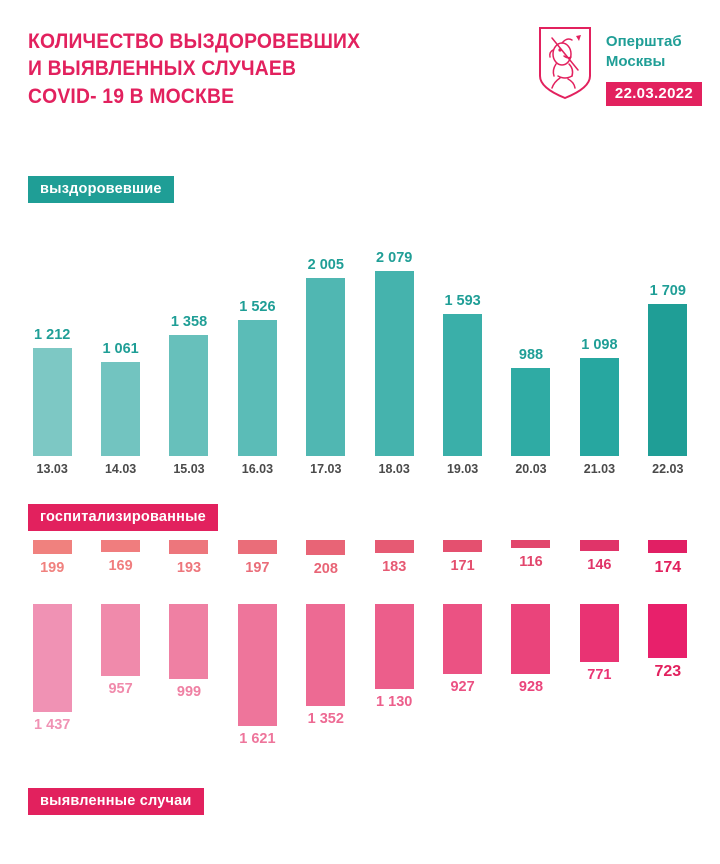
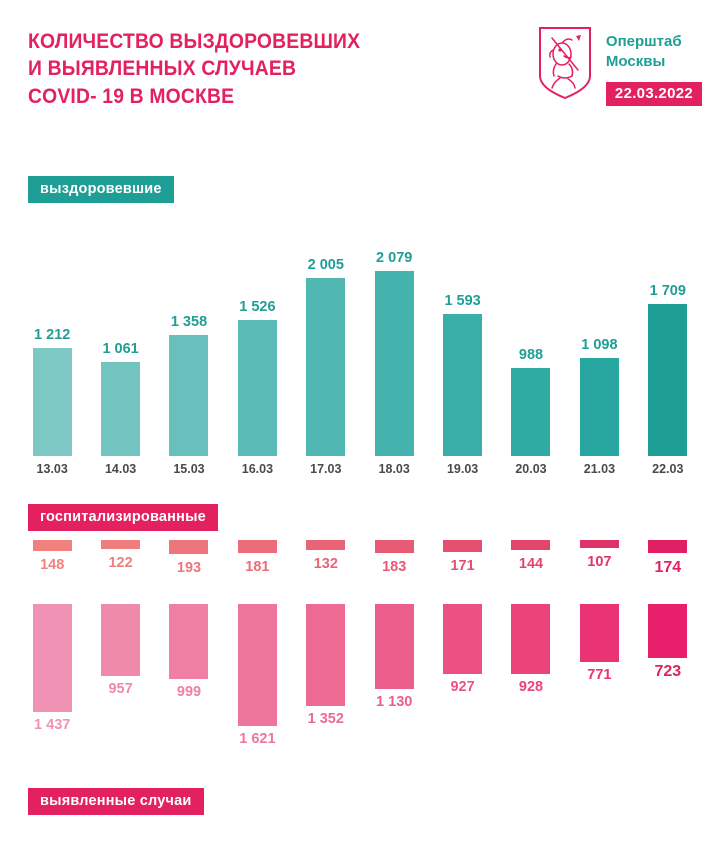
госпитализированные/13.03: 199 -> 148
госпитализированные/14.03: 169 -> 122
госпитализированные/16.03: 197 -> 181
госпитализированные/17.03: 208 -> 132
госпитализированные/20.03: 116 -> 144
госпитализированные/21.03: 146 -> 107
